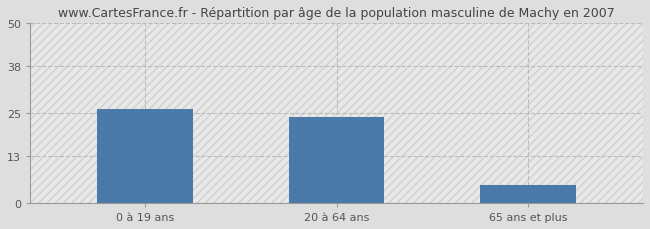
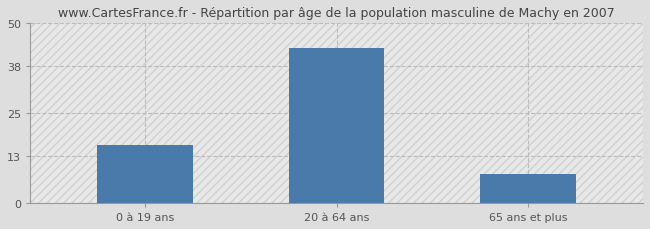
0 à 19 ans: 26 -> 16
20 à 64 ans: 24 -> 43
65 ans et plus: 5 -> 8
